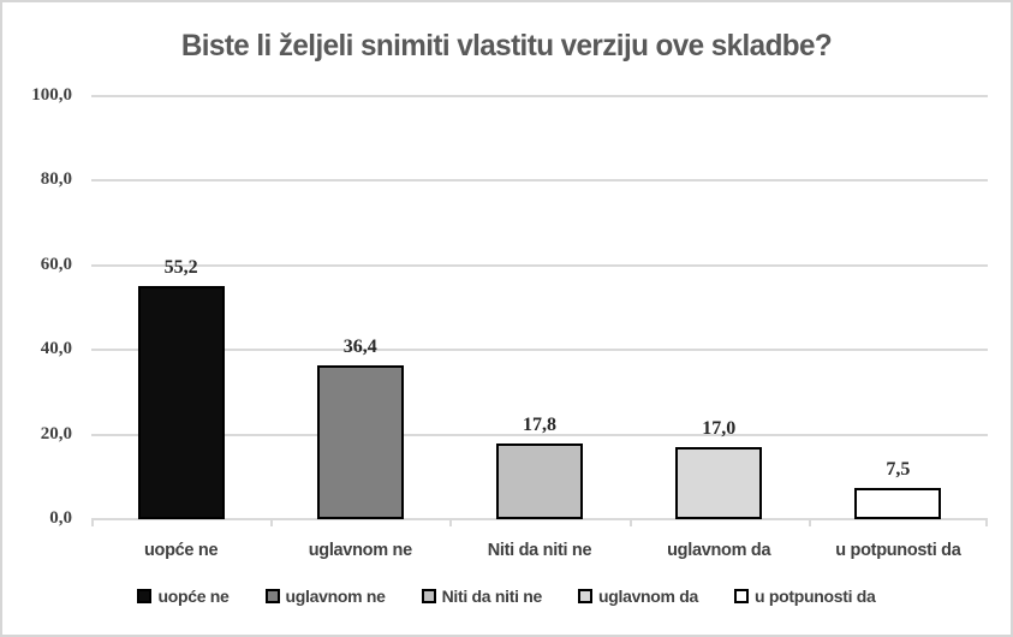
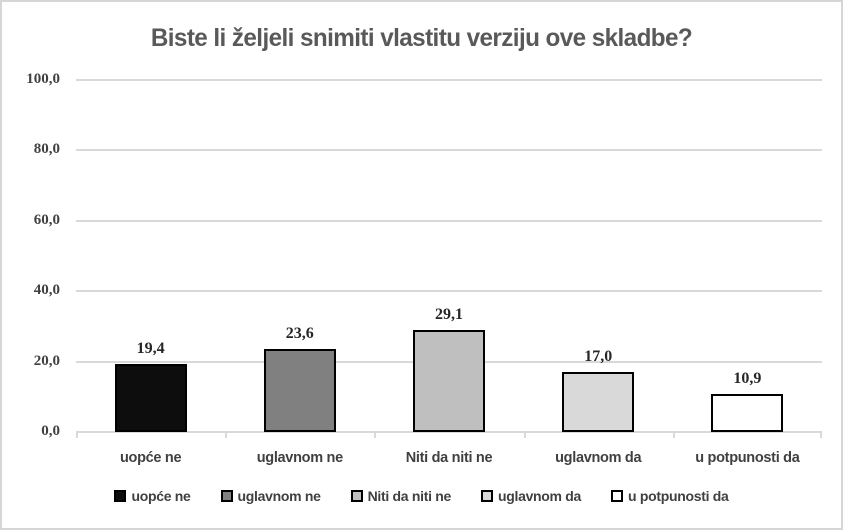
uopće ne: 55,2 -> 19,4
uglavnom ne: 36,4 -> 23,6
Niti da niti ne: 17,8 -> 29,1
u potpunosti da: 7,5 -> 10,9
